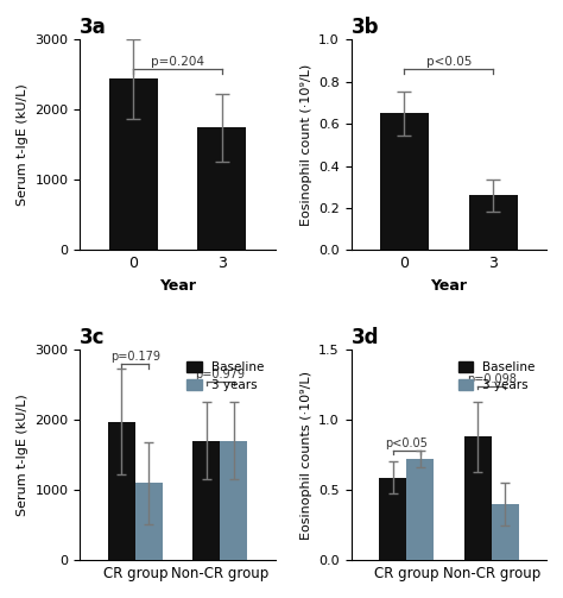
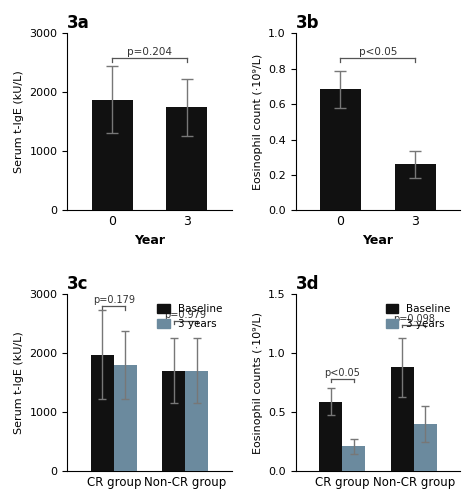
3a/0: 2440 -> 1880
3b/0: 0.65 -> 0.69
3c/3 years/CR group: 1100 -> 1800
3d/3 years/CR group: 0.72 -> 0.21
